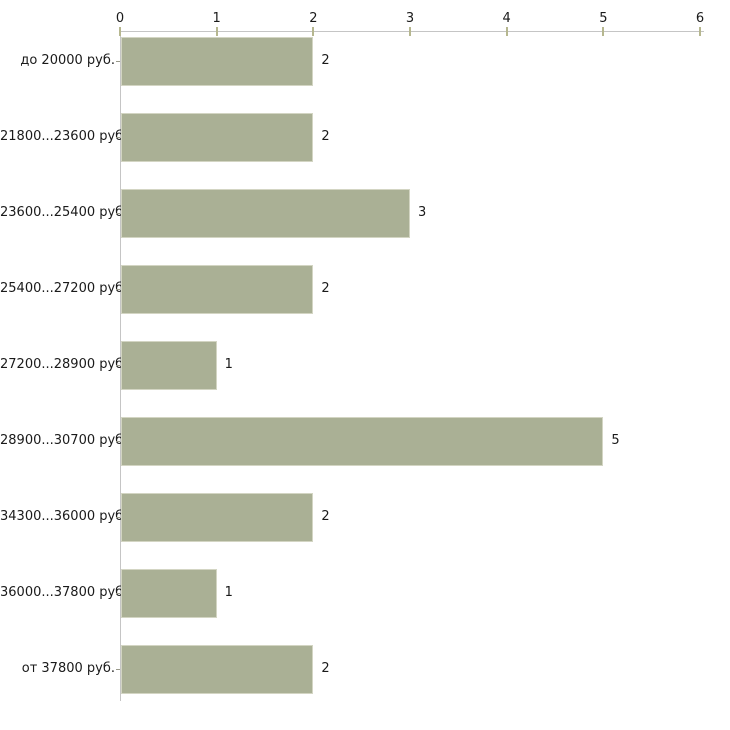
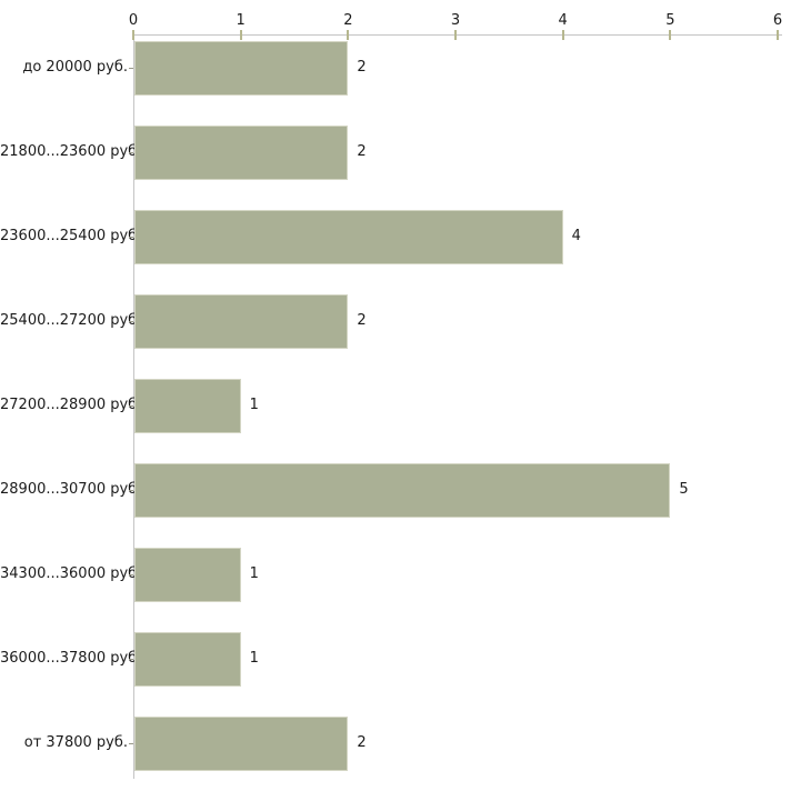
23600...25400 руб.: 3 -> 4
34300...36000 руб.: 2 -> 1
